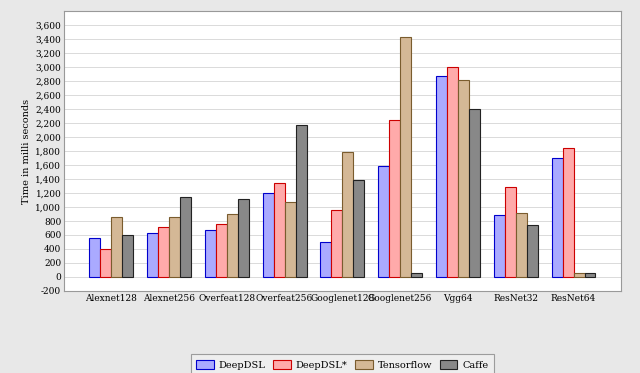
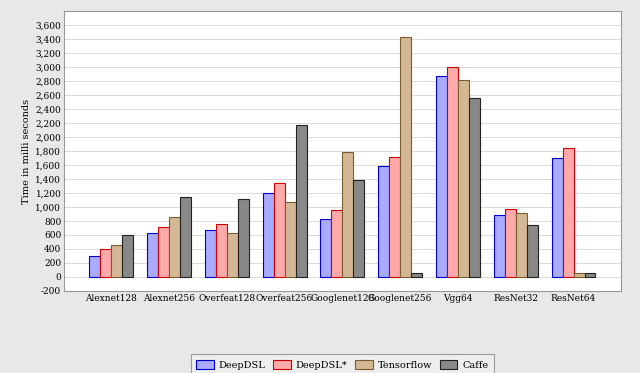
DeepDSL/Alexnet128: 560 -> 300
Tensorflow/Alexnet128: 860 -> 460
Tensorflow/Overfeat128: 900 -> 630
DeepDSL/Googlenet128: 500 -> 830
DeepDSL*/Googlenet256: 2,240 -> 1,720
Caffe/Vgg64: 2,400 -> 2,560
DeepDSL*/ResNet32: 1,280 -> 970
